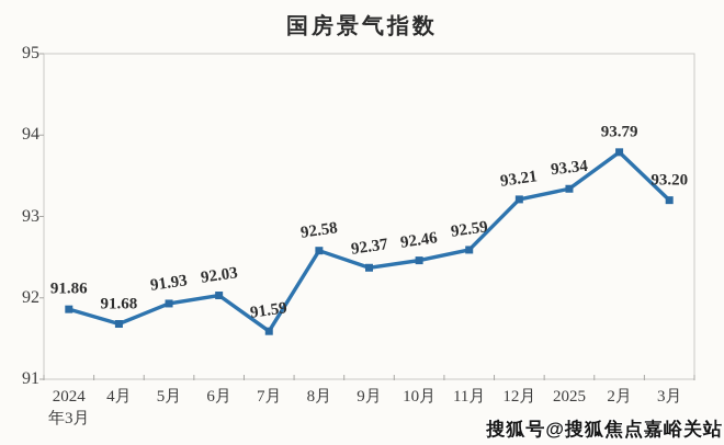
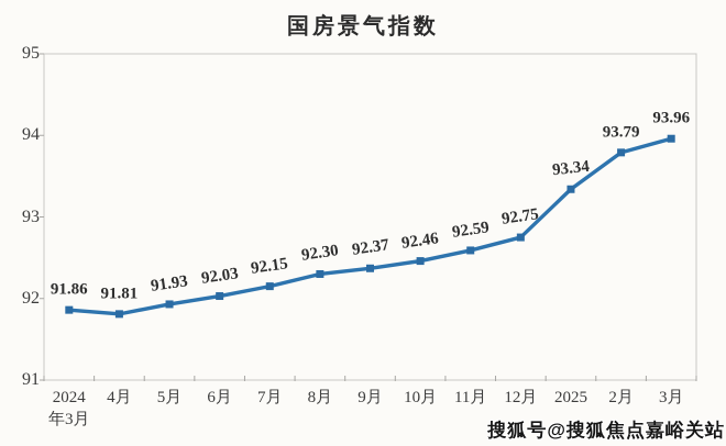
4月: 91.68 -> 91.81
7月: 91.59 -> 92.15
8月: 92.58 -> 92.30
12月: 93.21 -> 92.75
3月: 93.20 -> 93.96
